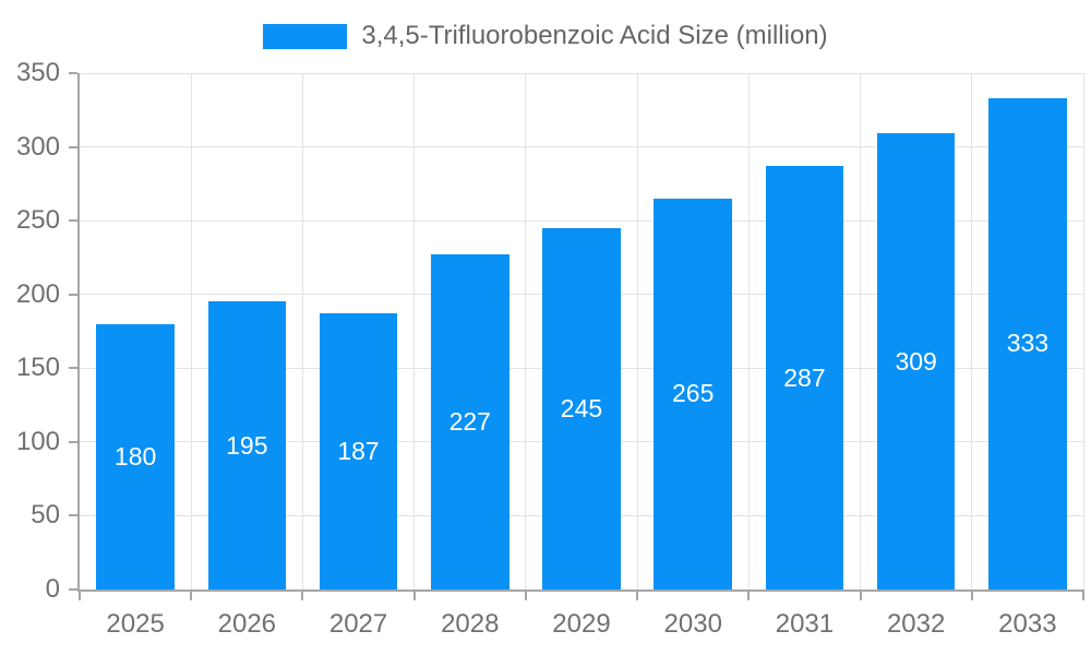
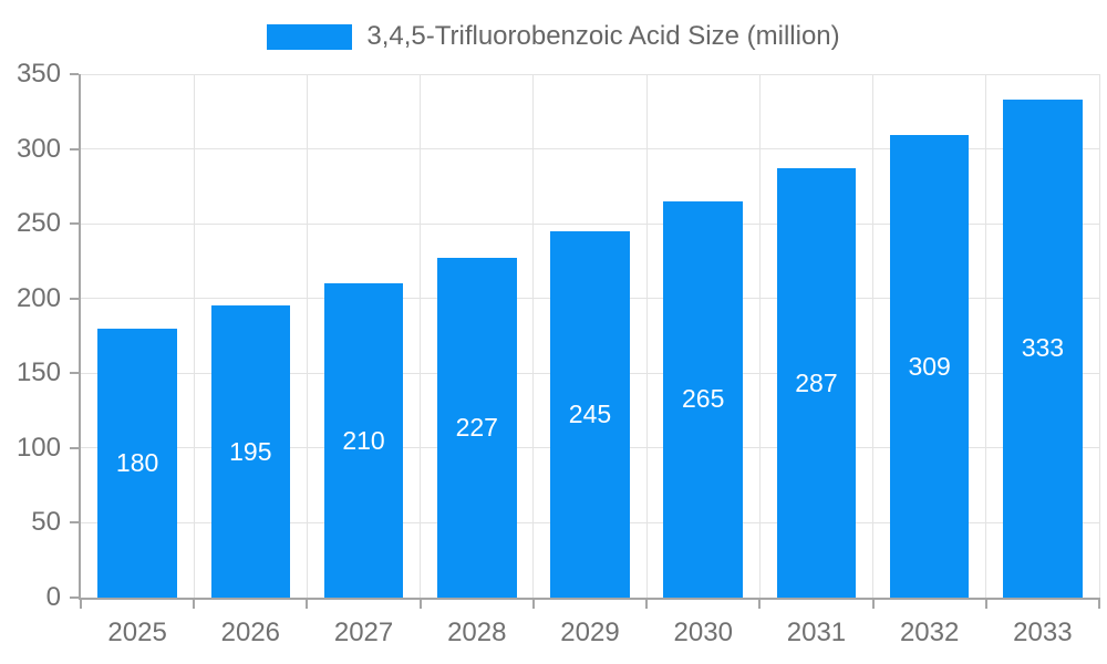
2027: 187 -> 210
